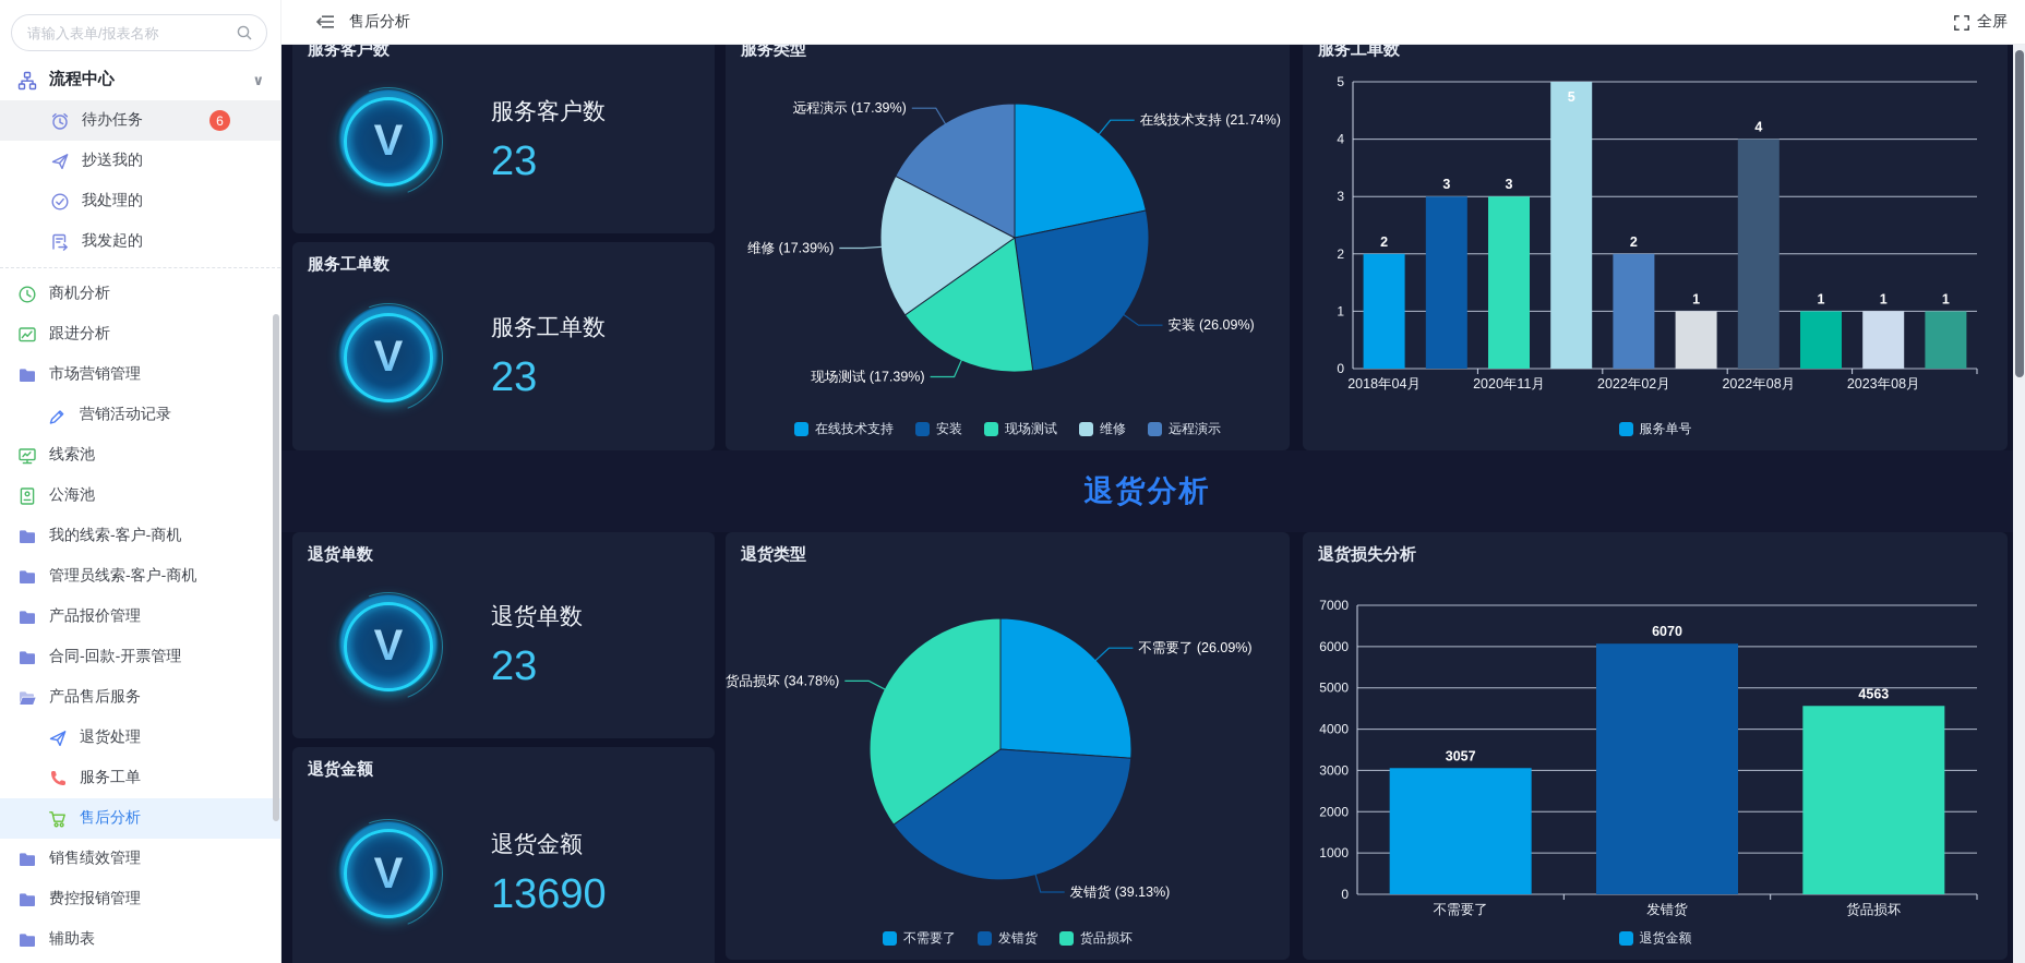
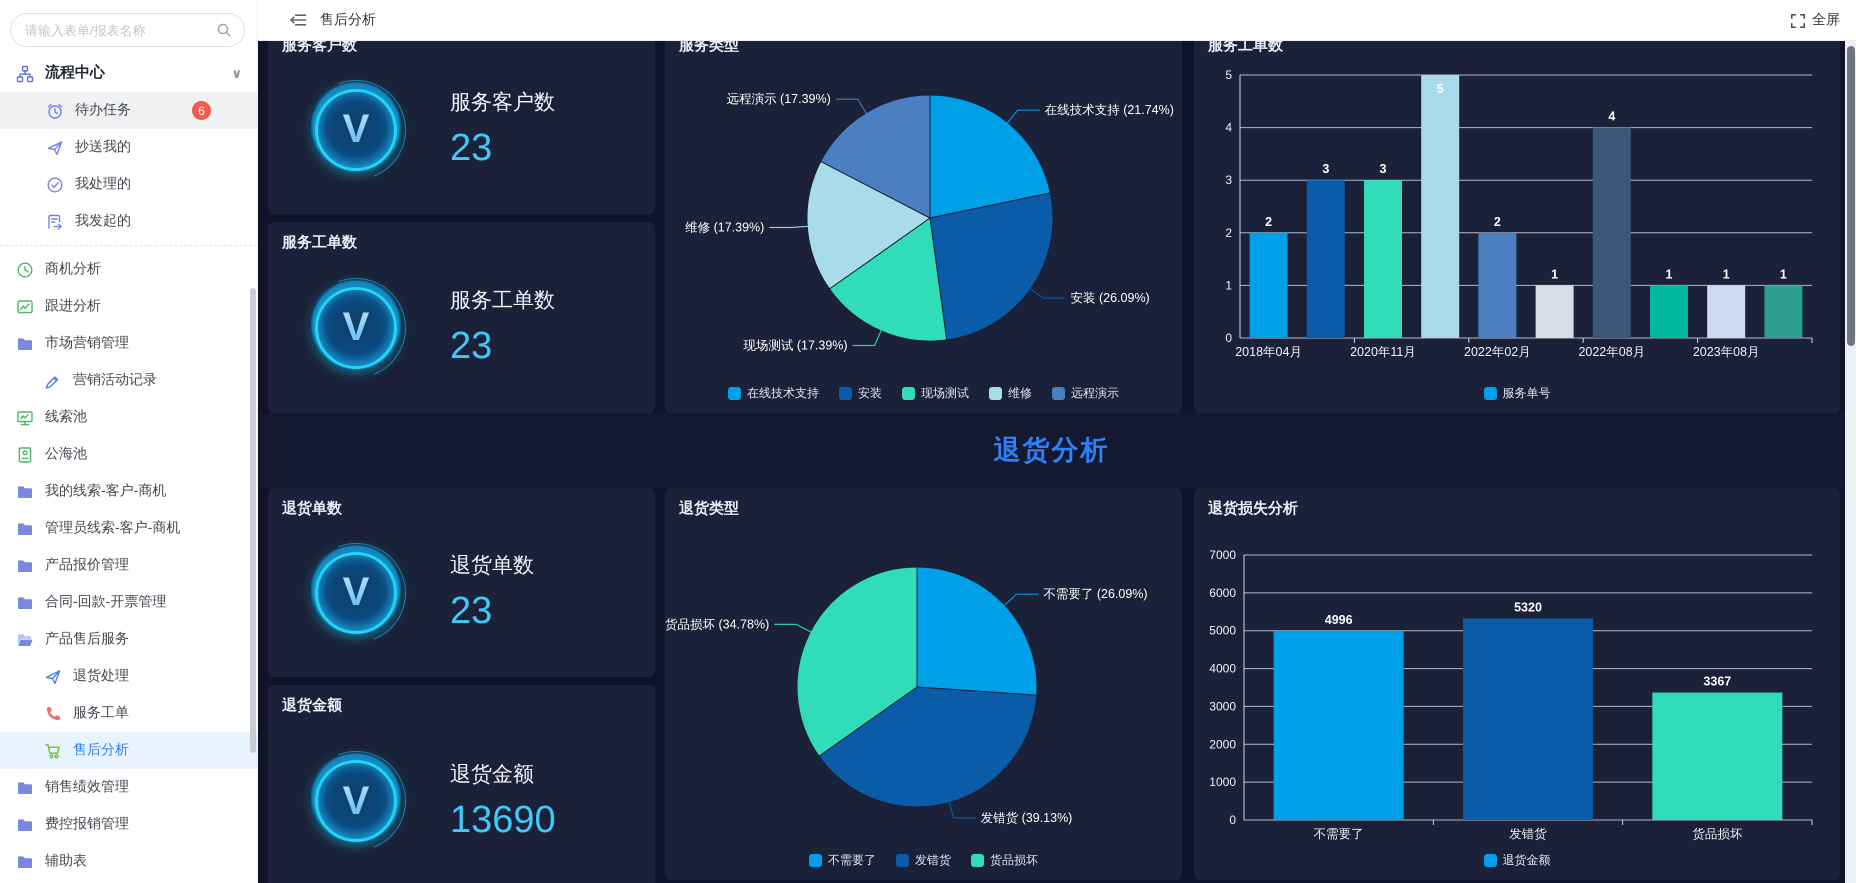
退货损失分析/不需要了: 3057 -> 4996
退货损失分析/发错货: 6070 -> 5320
退货损失分析/货品损坏: 4563 -> 3367
